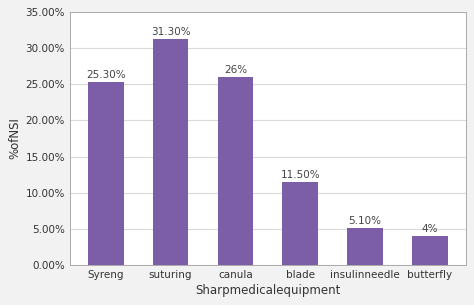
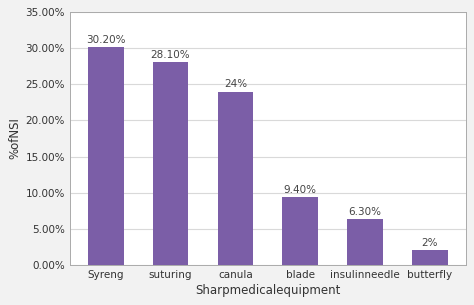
Syreng: 25.30% -> 30.20%
suturing: 31.30% -> 28.10%
canula: 26% -> 24%
blade: 11.50% -> 9.40%
insulinneedle: 5.10% -> 6.30%
butterfly: 4% -> 2%
